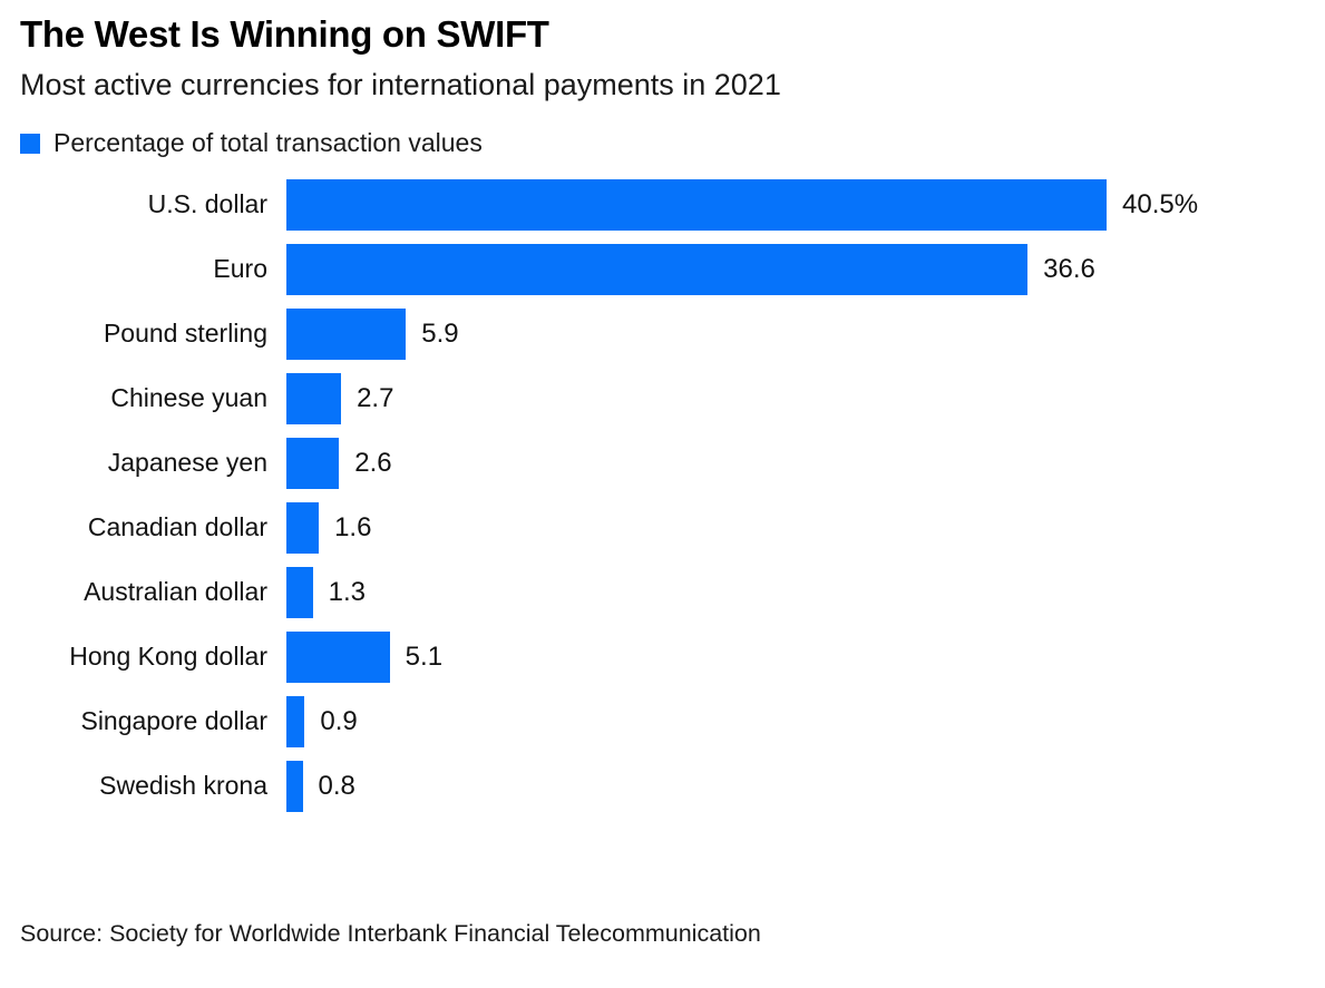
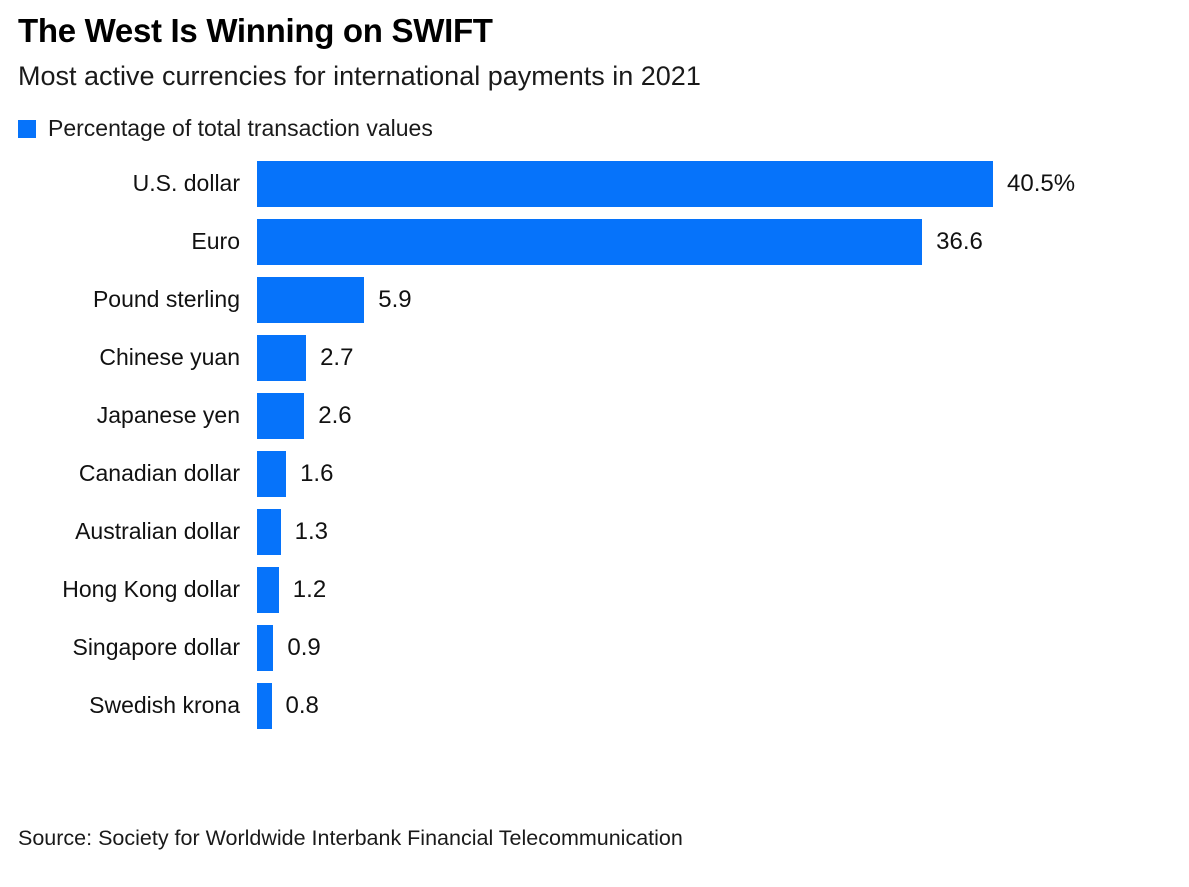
Hong Kong dollar: 5.1 -> 1.2
